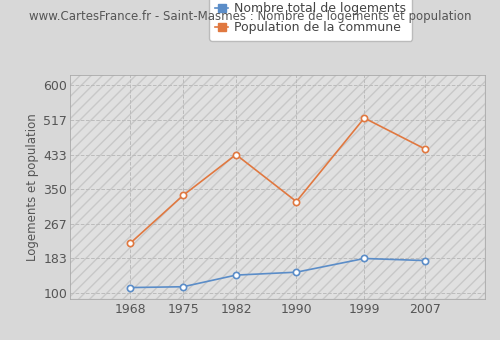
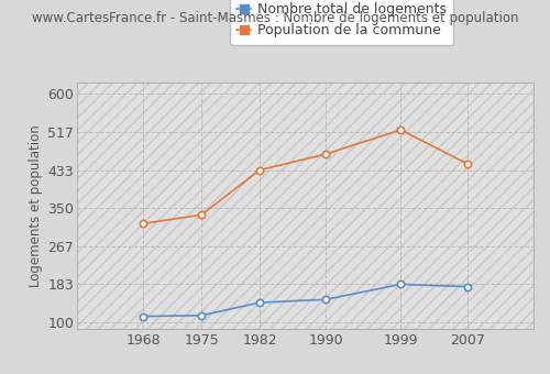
Population de la commune/1968: 220 -> 316
Population de la commune/1990: 320 -> 468
